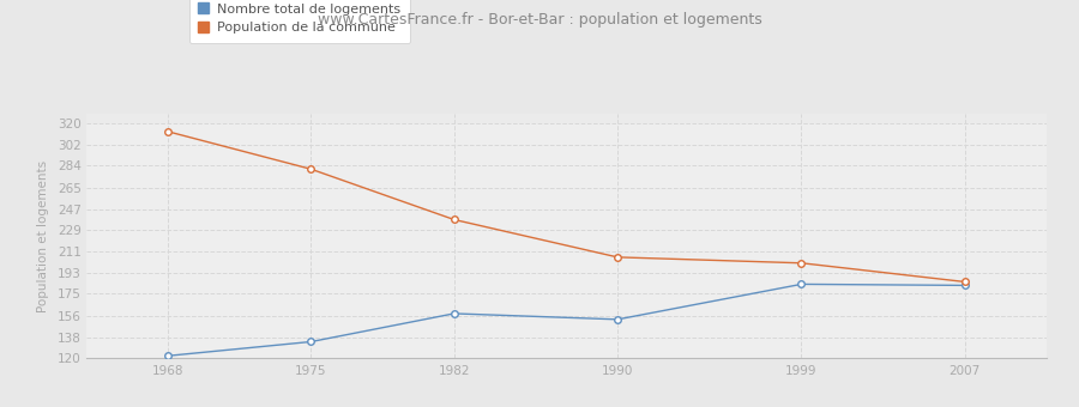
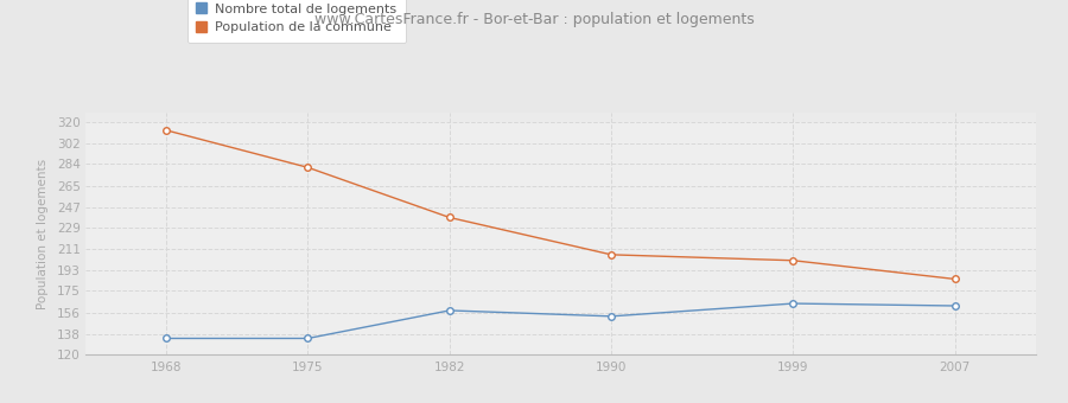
Nombre total de logements/1968: 122 -> 134
Nombre total de logements/1999: 183 -> 164
Nombre total de logements/2007: 182 -> 162
